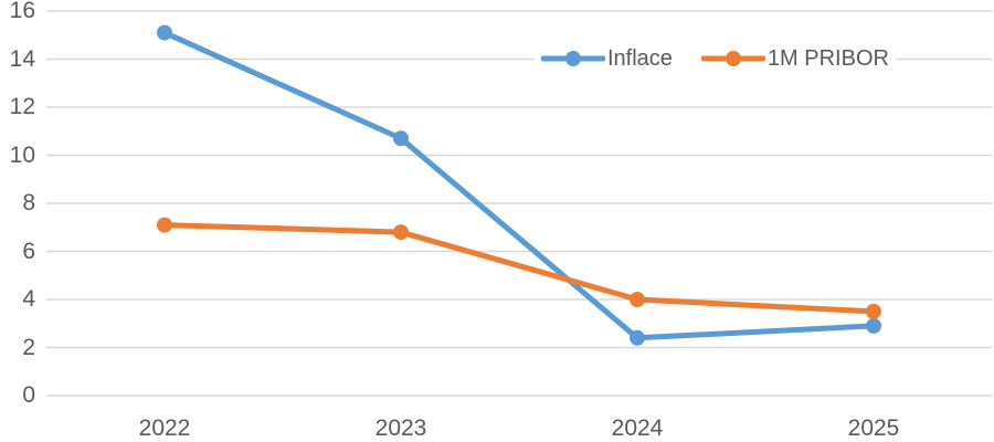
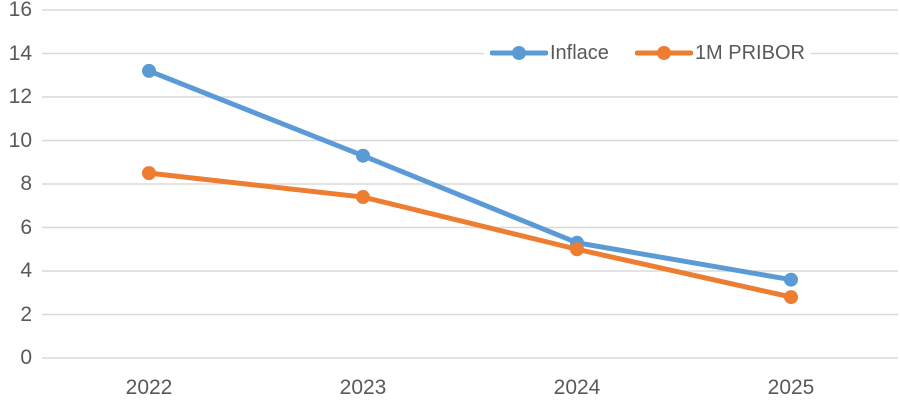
Inflace/2022: 15.1 -> 13.2
1M PRIBOR/2022: 7.1 -> 8.5
Inflace/2023: 10.7 -> 9.3
1M PRIBOR/2023: 6.8 -> 7.4
Inflace/2024: 2.4 -> 5.3
1M PRIBOR/2024: 4.0 -> 5.0
Inflace/2025: 2.9 -> 3.6
1M PRIBOR/2025: 3.5 -> 2.8
